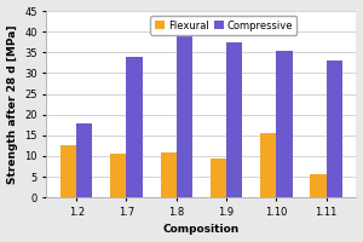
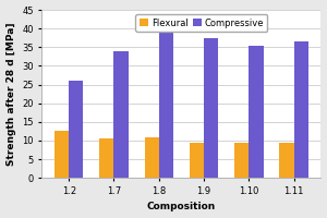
Compressive/1.2: 18.0 -> 26.0
Flexural/1.10: 15.5 -> 9.5
Flexural/1.11: 5.5 -> 9.5
Compressive/1.11: 33.0 -> 36.5
